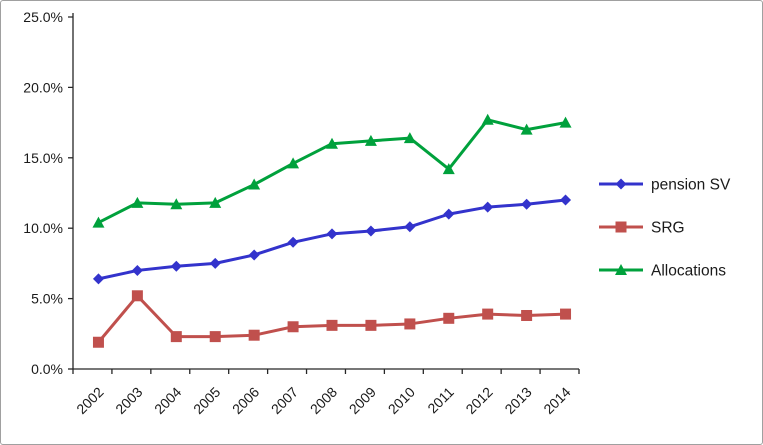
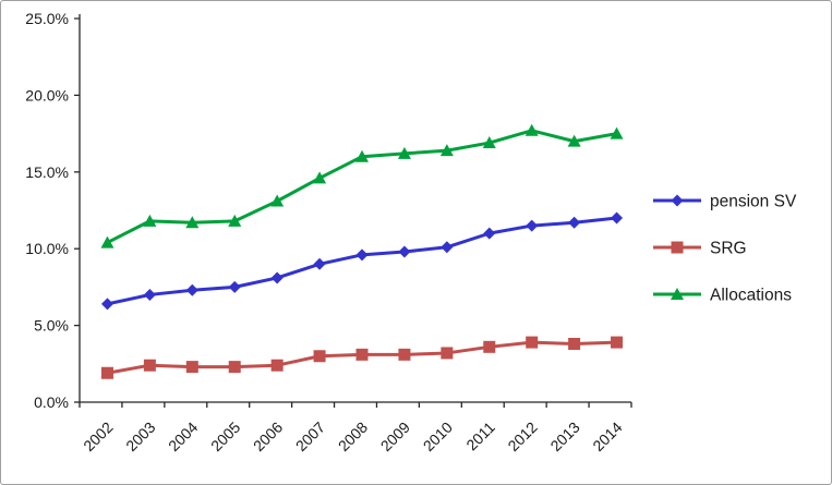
SRG/2003: 5.2% -> 2.4%
Allocations/2011: 14.2% -> 16.9%
